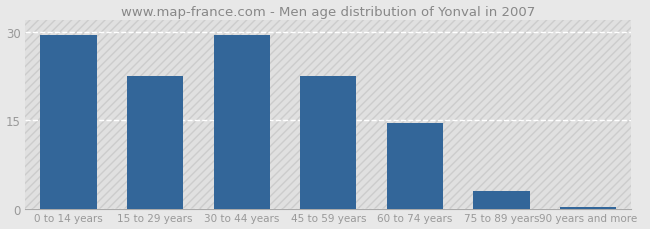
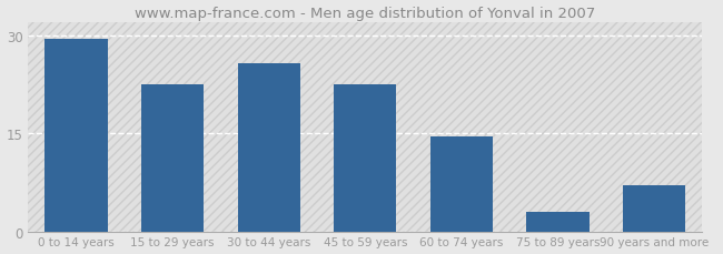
30 to 44 years: 29.5 -> 25.8
90 years and more: 0.3 -> 7.0
